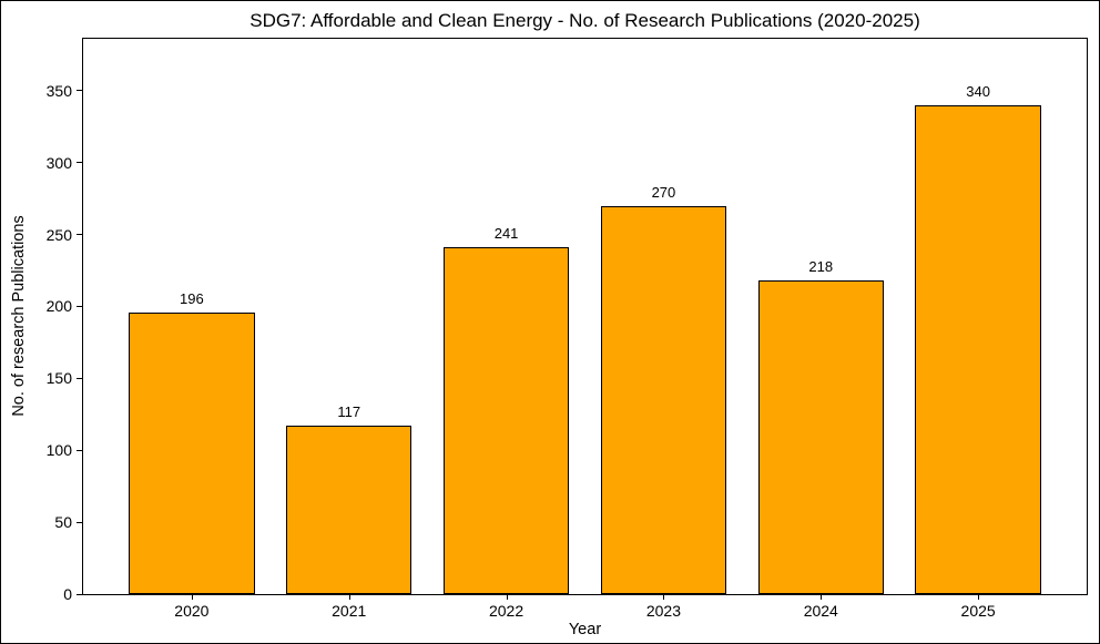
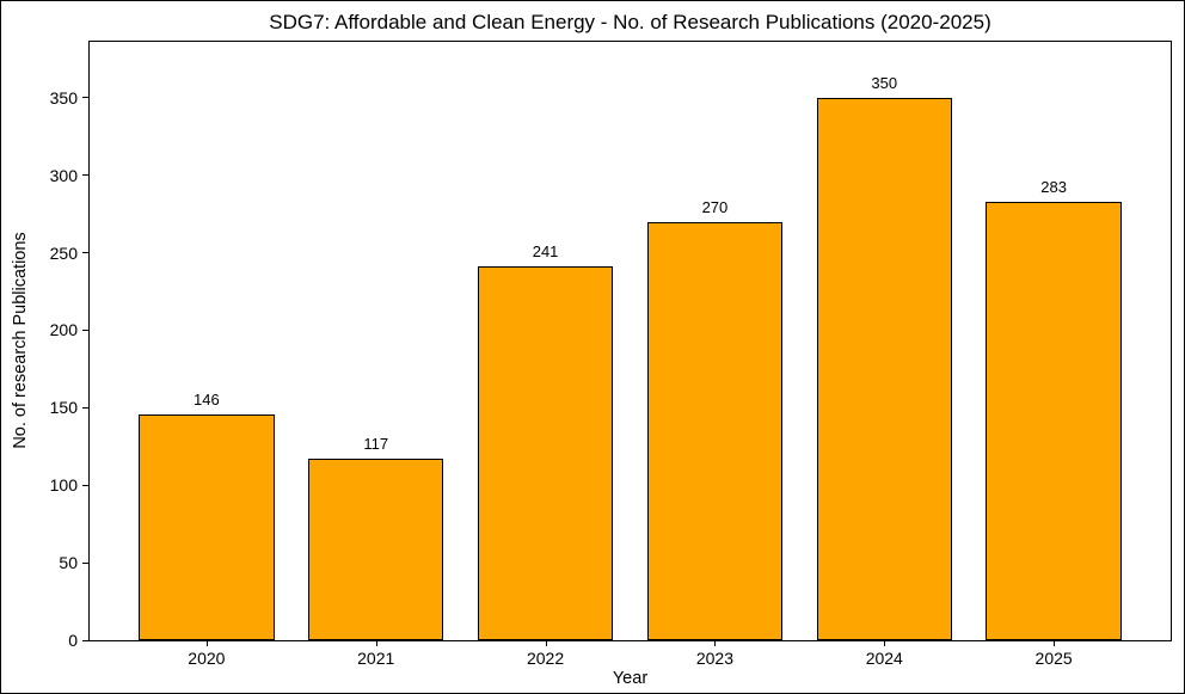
2020: 196 -> 146
2024: 218 -> 350
2025: 340 -> 283
